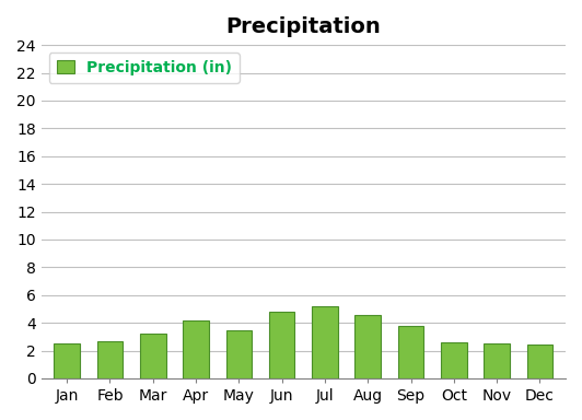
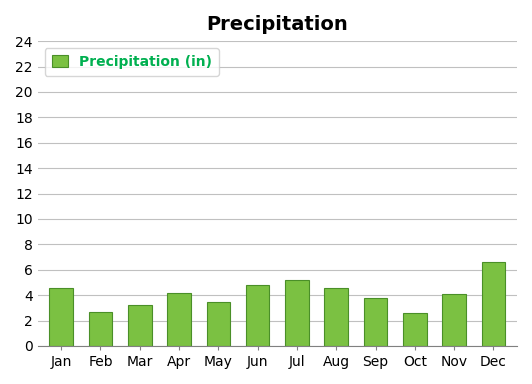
Jan: 2.5 -> 4.6
Nov: 2.5 -> 4.1
Dec: 2.4 -> 6.6
